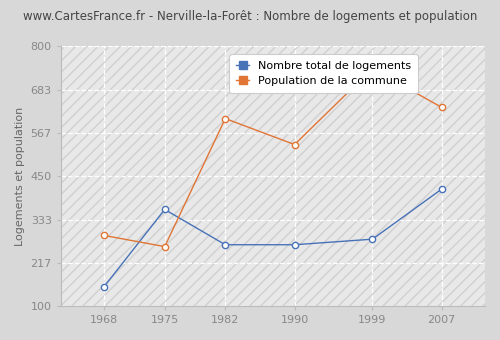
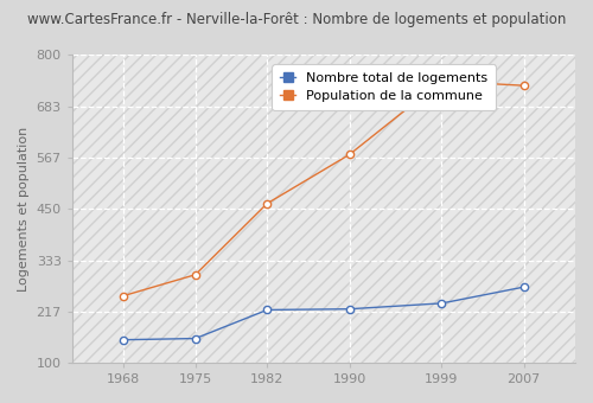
Population de la commune/1968: 290 -> 252
Nombre total de logements/1975: 360 -> 155
Population de la commune/1975: 260 -> 300
Nombre total de logements/1982: 265 -> 220
Population de la commune/1982: 605 -> 462
Nombre total de logements/1990: 265 -> 222
Population de la commune/1990: 535 -> 573
Nombre total de logements/1999: 280 -> 235
Nombre total de logements/2007: 415 -> 272
Population de la commune/2007: 635 -> 730
